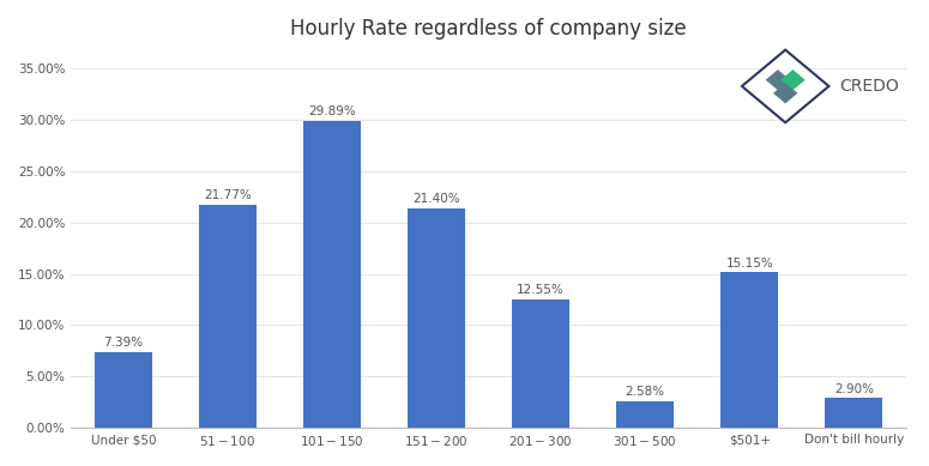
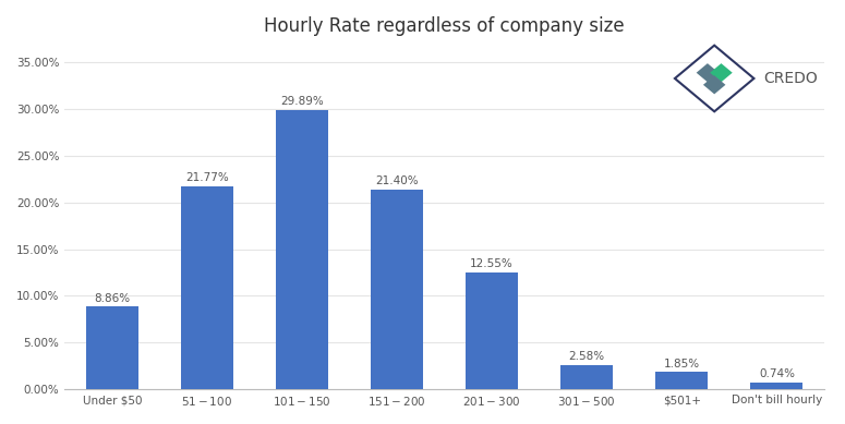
Under $50: 7.39% -> 8.86%
$501+: 15.15% -> 1.85%
Don't bill hourly: 2.90% -> 0.74%
